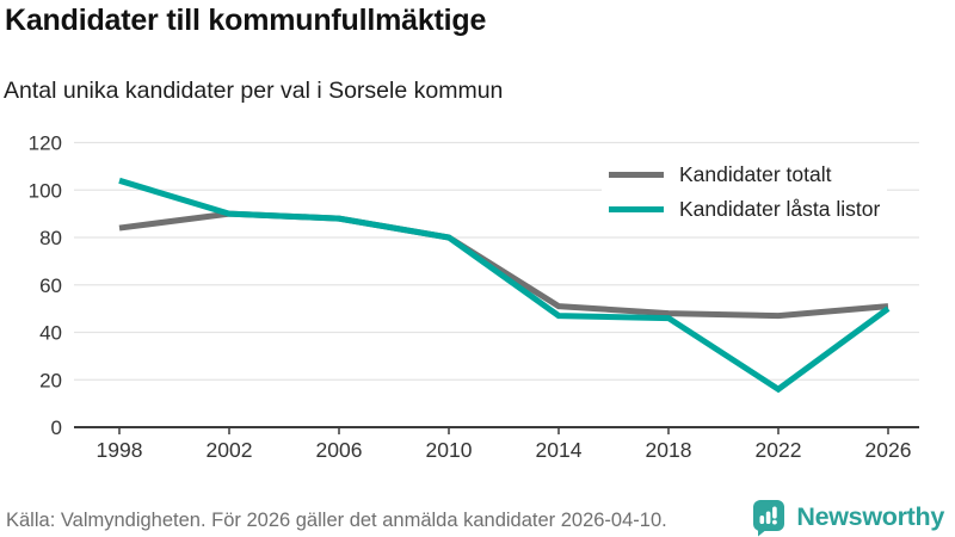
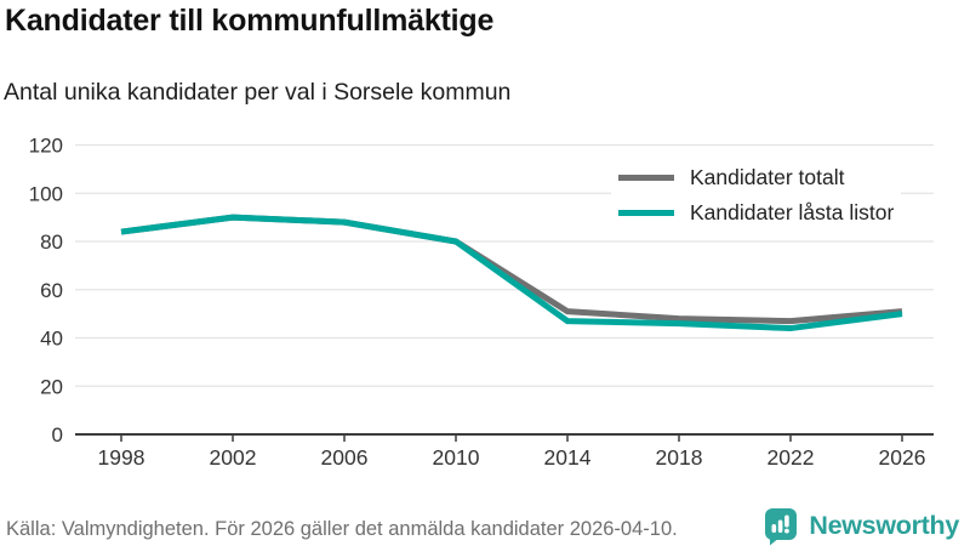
Kandidater låsta listor/1998: 104 -> 84
Kandidater låsta listor/2022: 16 -> 44
